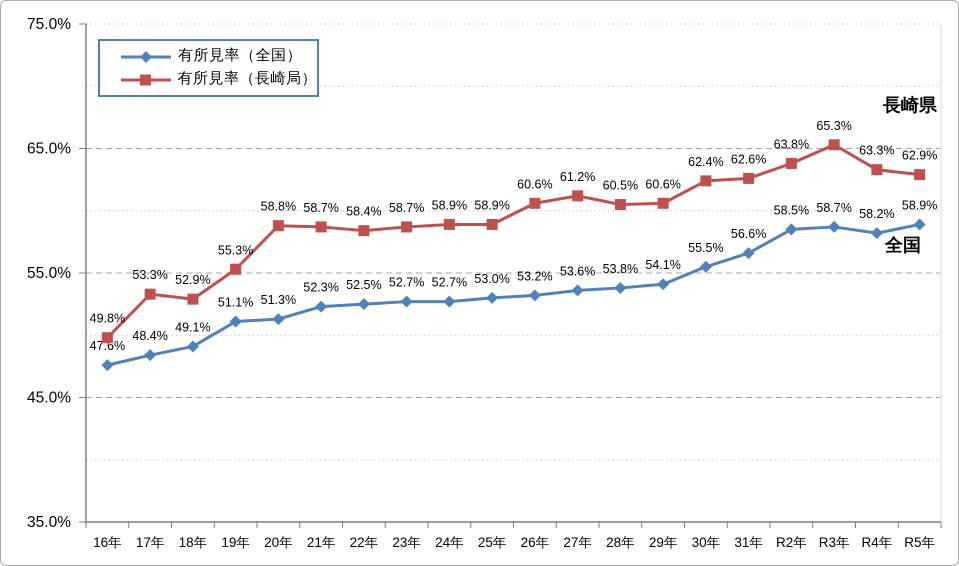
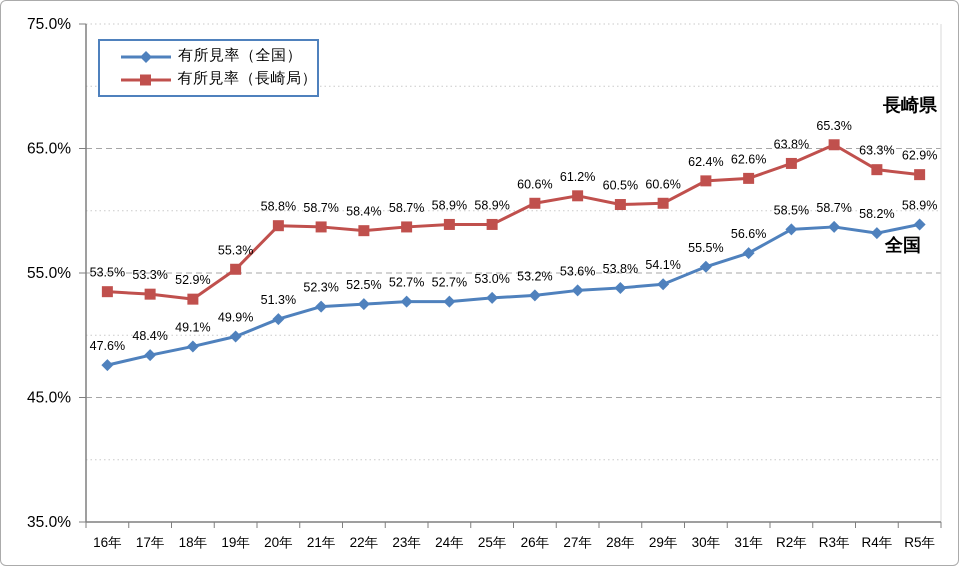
有所見率（長崎局）/16年: 49.8% -> 53.5%
有所見率（全国）/19年: 51.1% -> 49.9%
